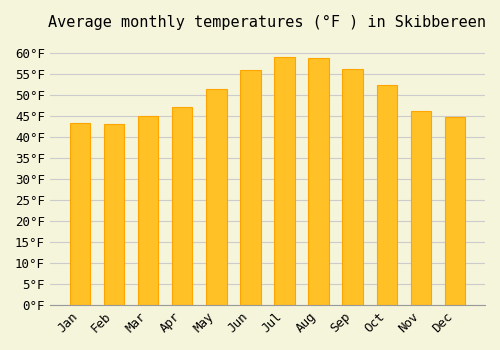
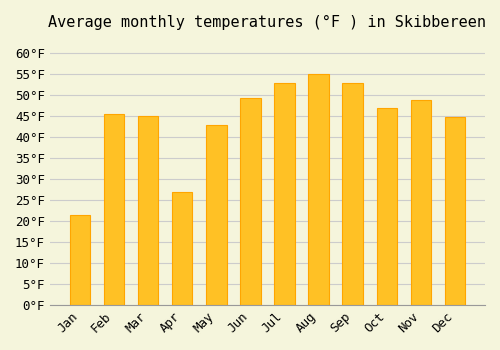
Jan: 43.5°F -> 21.5°F
Feb: 43.2°F -> 45.5°F
Apr: 47.3°F -> 27.0°F
May: 51.5°F -> 43.0°F
Jun: 56.0°F -> 49.5°F
Jul: 59.2°F -> 53.0°F
Aug: 59.0°F -> 55.0°F
Sep: 56.3°F -> 53.0°F
Oct: 52.5°F -> 47.0°F
Nov: 46.4°F -> 49.0°F
